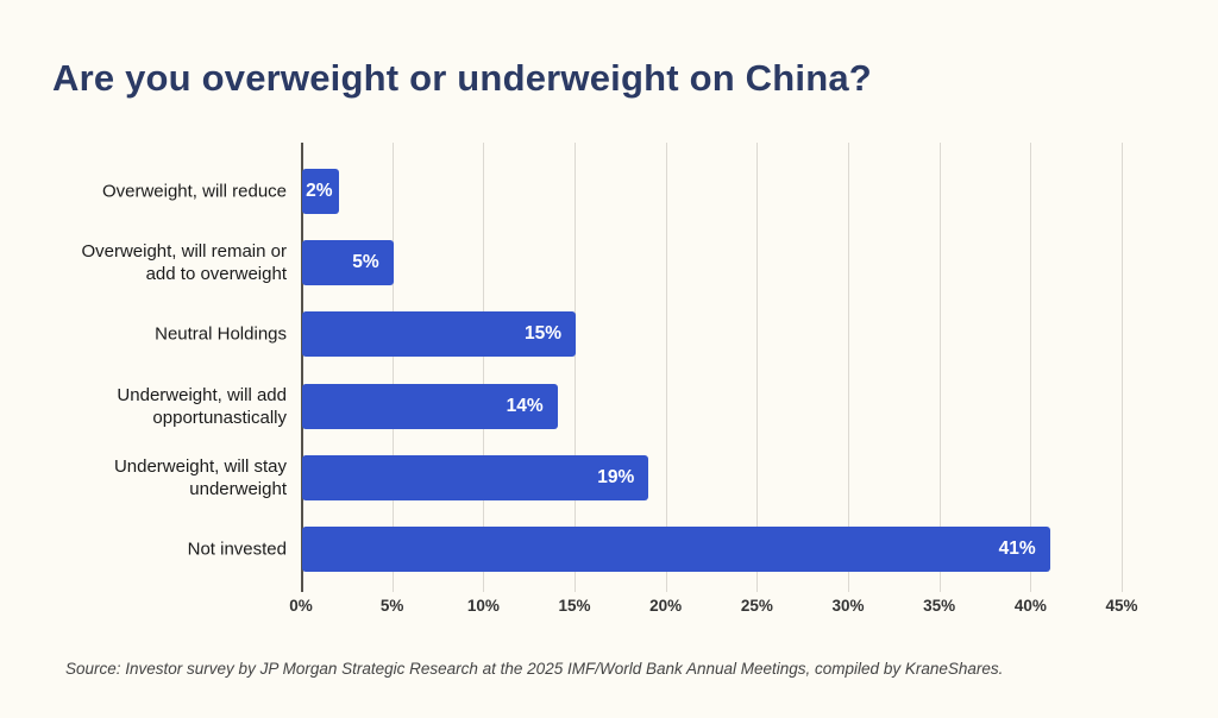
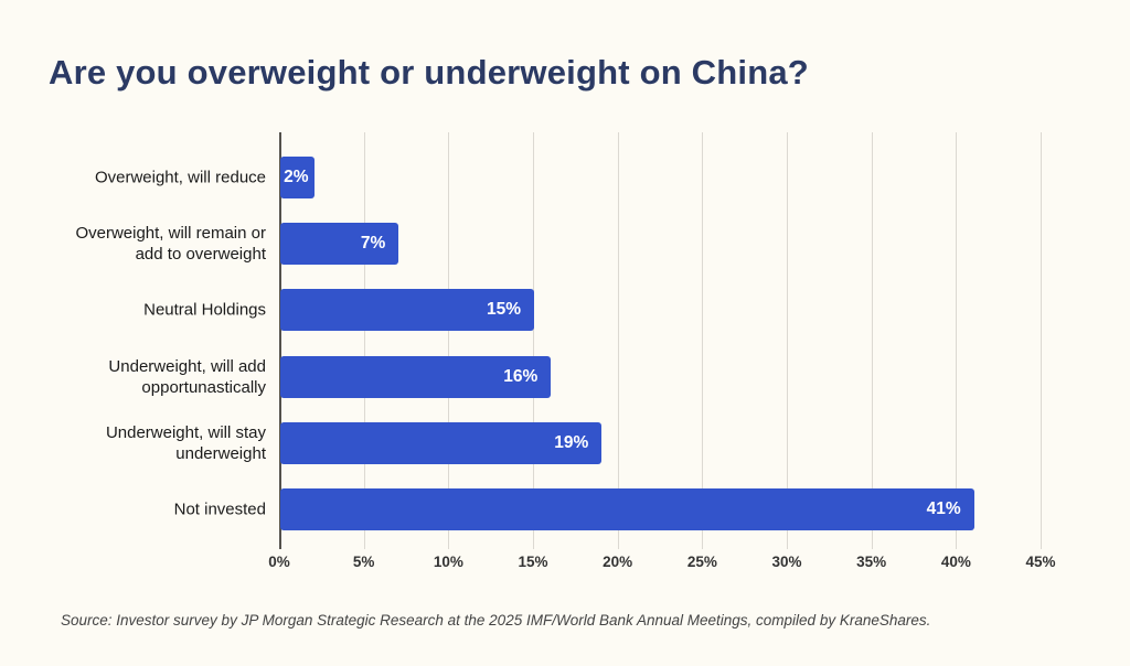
Overweight, will remain or add to overweight: 5% -> 7%
Underweight, will add opportunastically: 14% -> 16%
